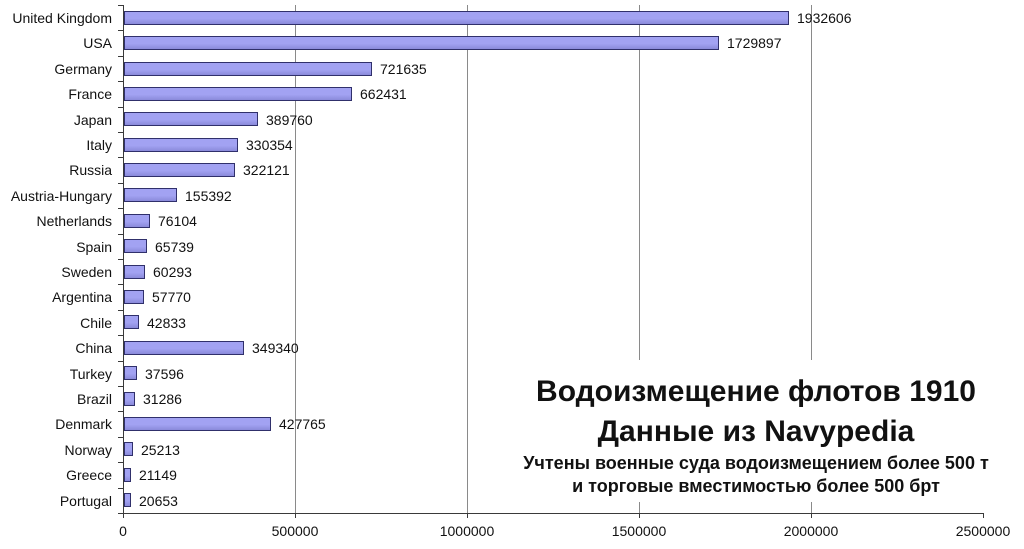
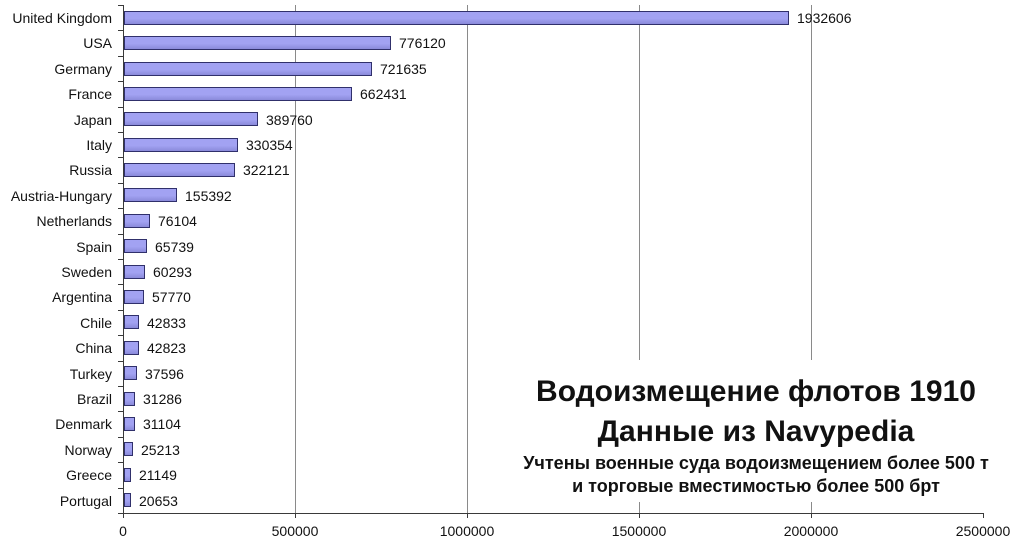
USA: 1729897 -> 776120
China: 349340 -> 42823
Denmark: 427765 -> 31104
